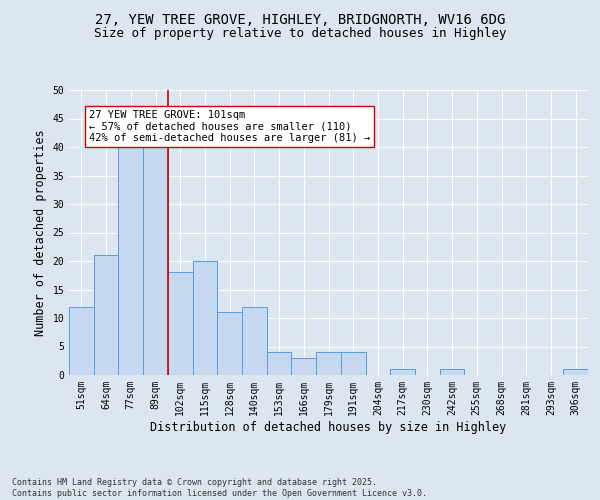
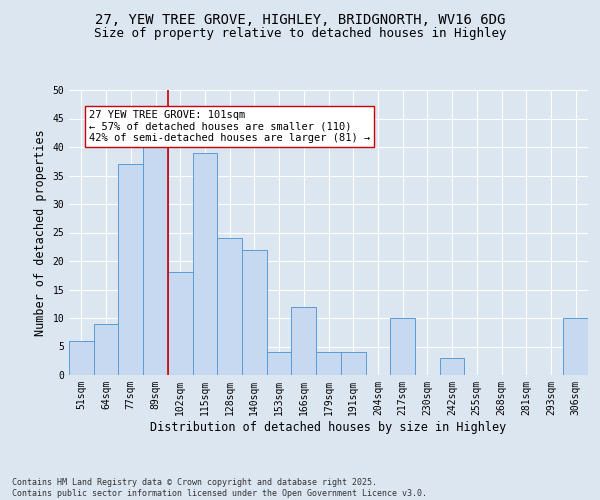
51sqm: 12 -> 6
64sqm: 21 -> 9
77sqm: 40 -> 37
115sqm: 20 -> 39
128sqm: 11 -> 24
140sqm: 12 -> 22
166sqm: 3 -> 12
217sqm: 1 -> 10
242sqm: 1 -> 3
306sqm: 1 -> 10
